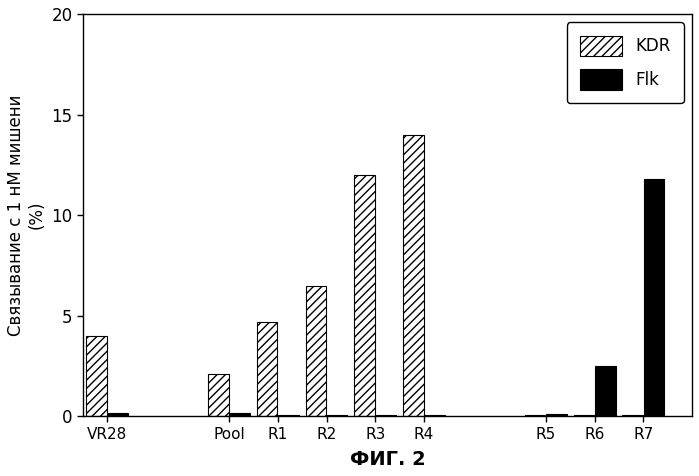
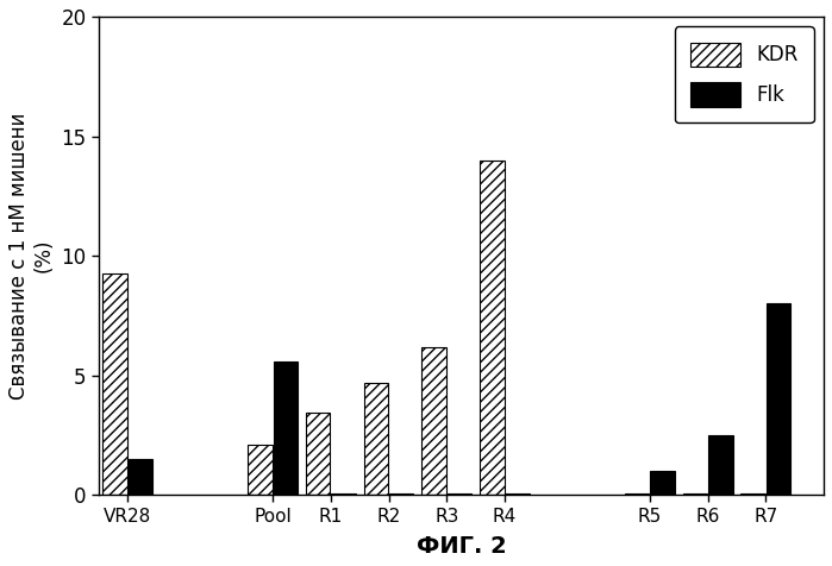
KDR/VR28: 4.00 -> 9.25
Flk/VR28: 0.15 -> 1.50
Flk/Pool: 0.15 -> 5.60
KDR/R1: 4.70 -> 3.45
KDR/R2: 6.50 -> 4.70
KDR/R3: 12.00 -> 6.20
Flk/R5: 0.10 -> 1.00
Flk/R7: 11.80 -> 8.00
